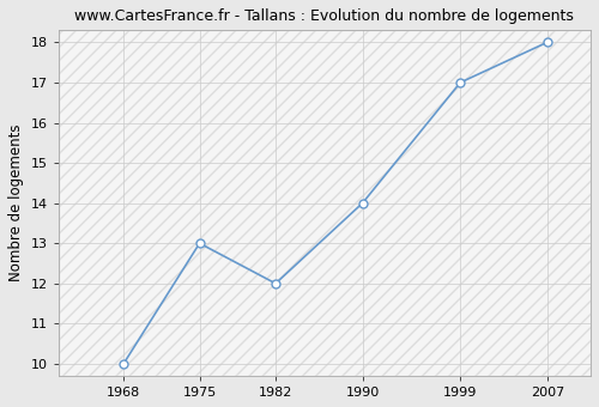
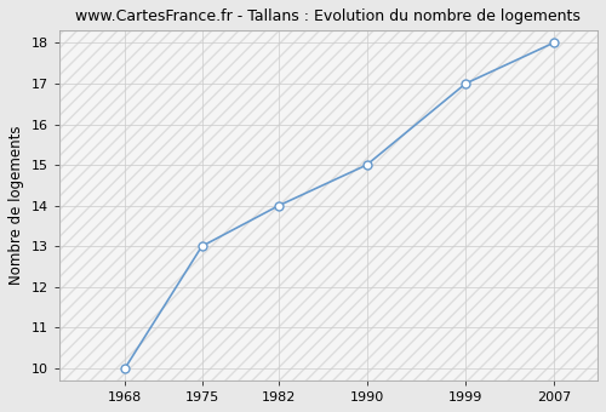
1982: 12 -> 14
1990: 14 -> 15
